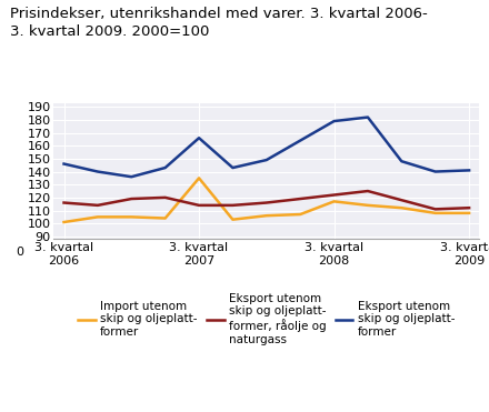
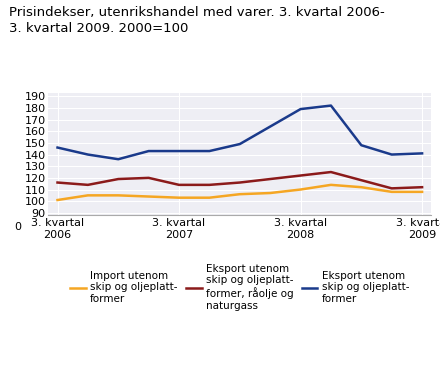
Import utenom skip og oljeplatt- former/3. kvartal 2007: 135 -> 103
Eksport utenom skip og oljeplatt- former/3. kvartal 2007: 166 -> 143
Import utenom skip og oljeplatt- former/3. kvartal 2008: 117 -> 110
